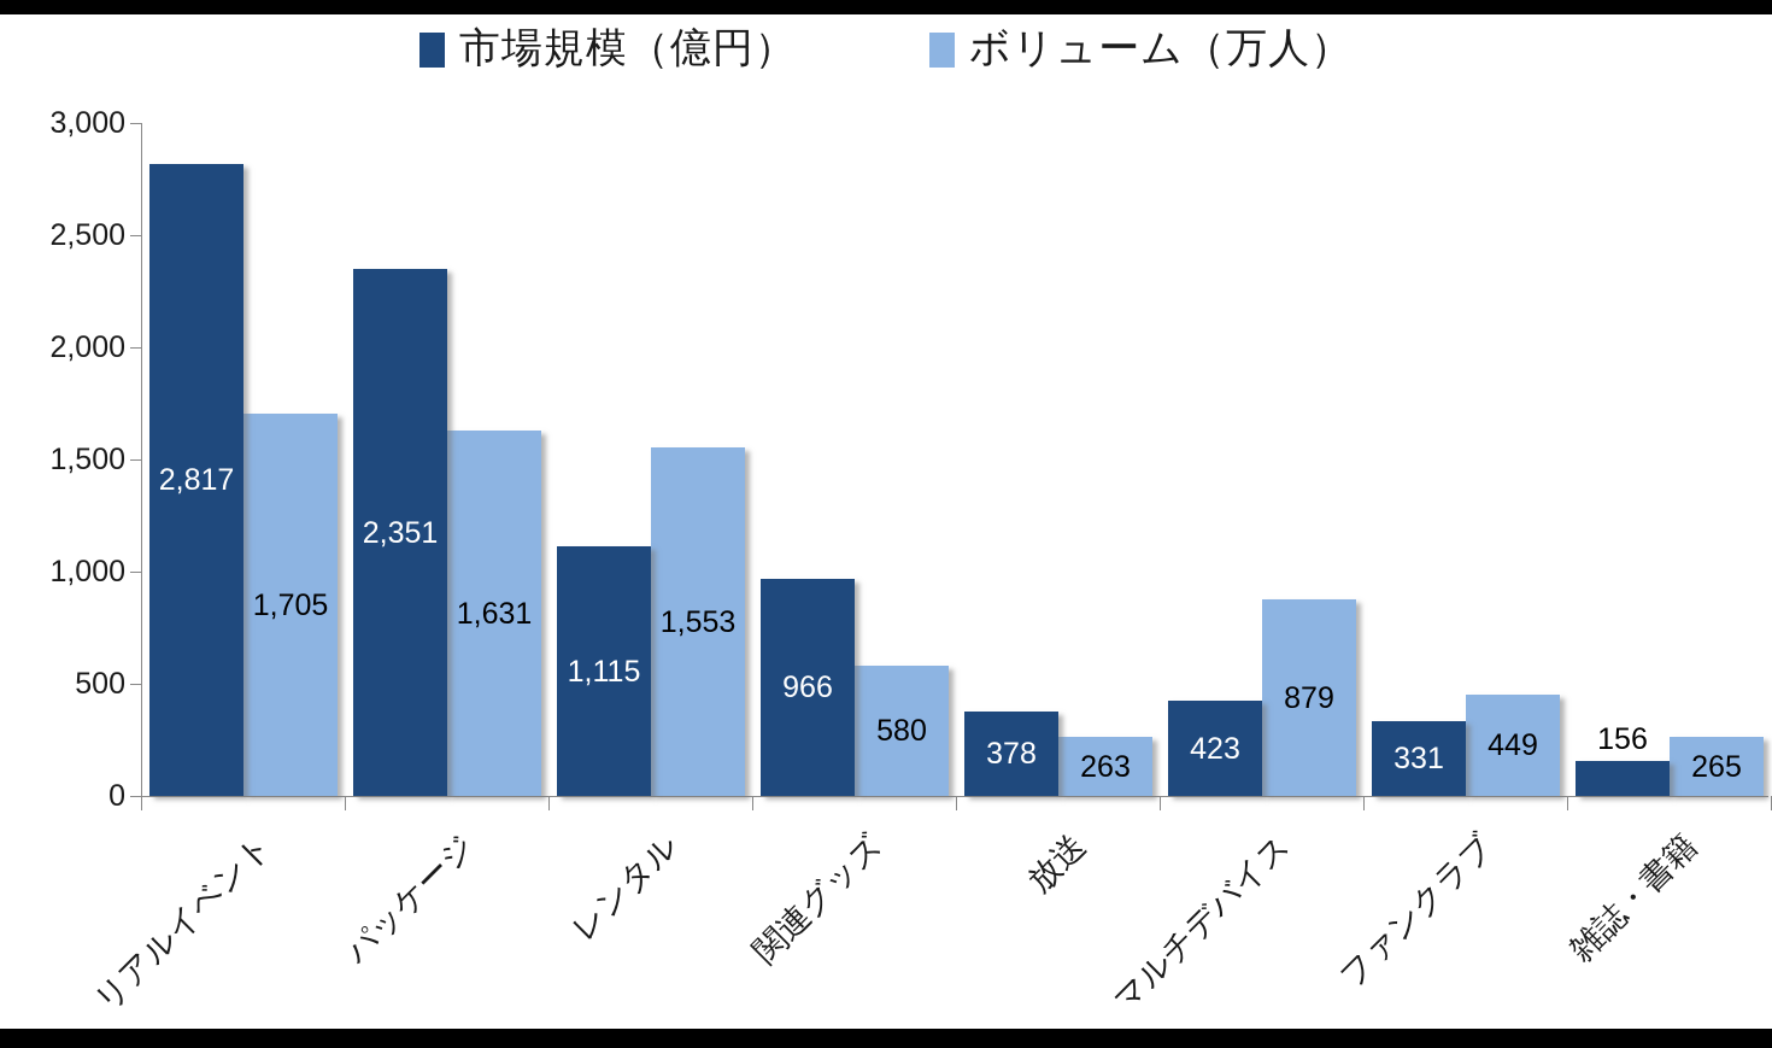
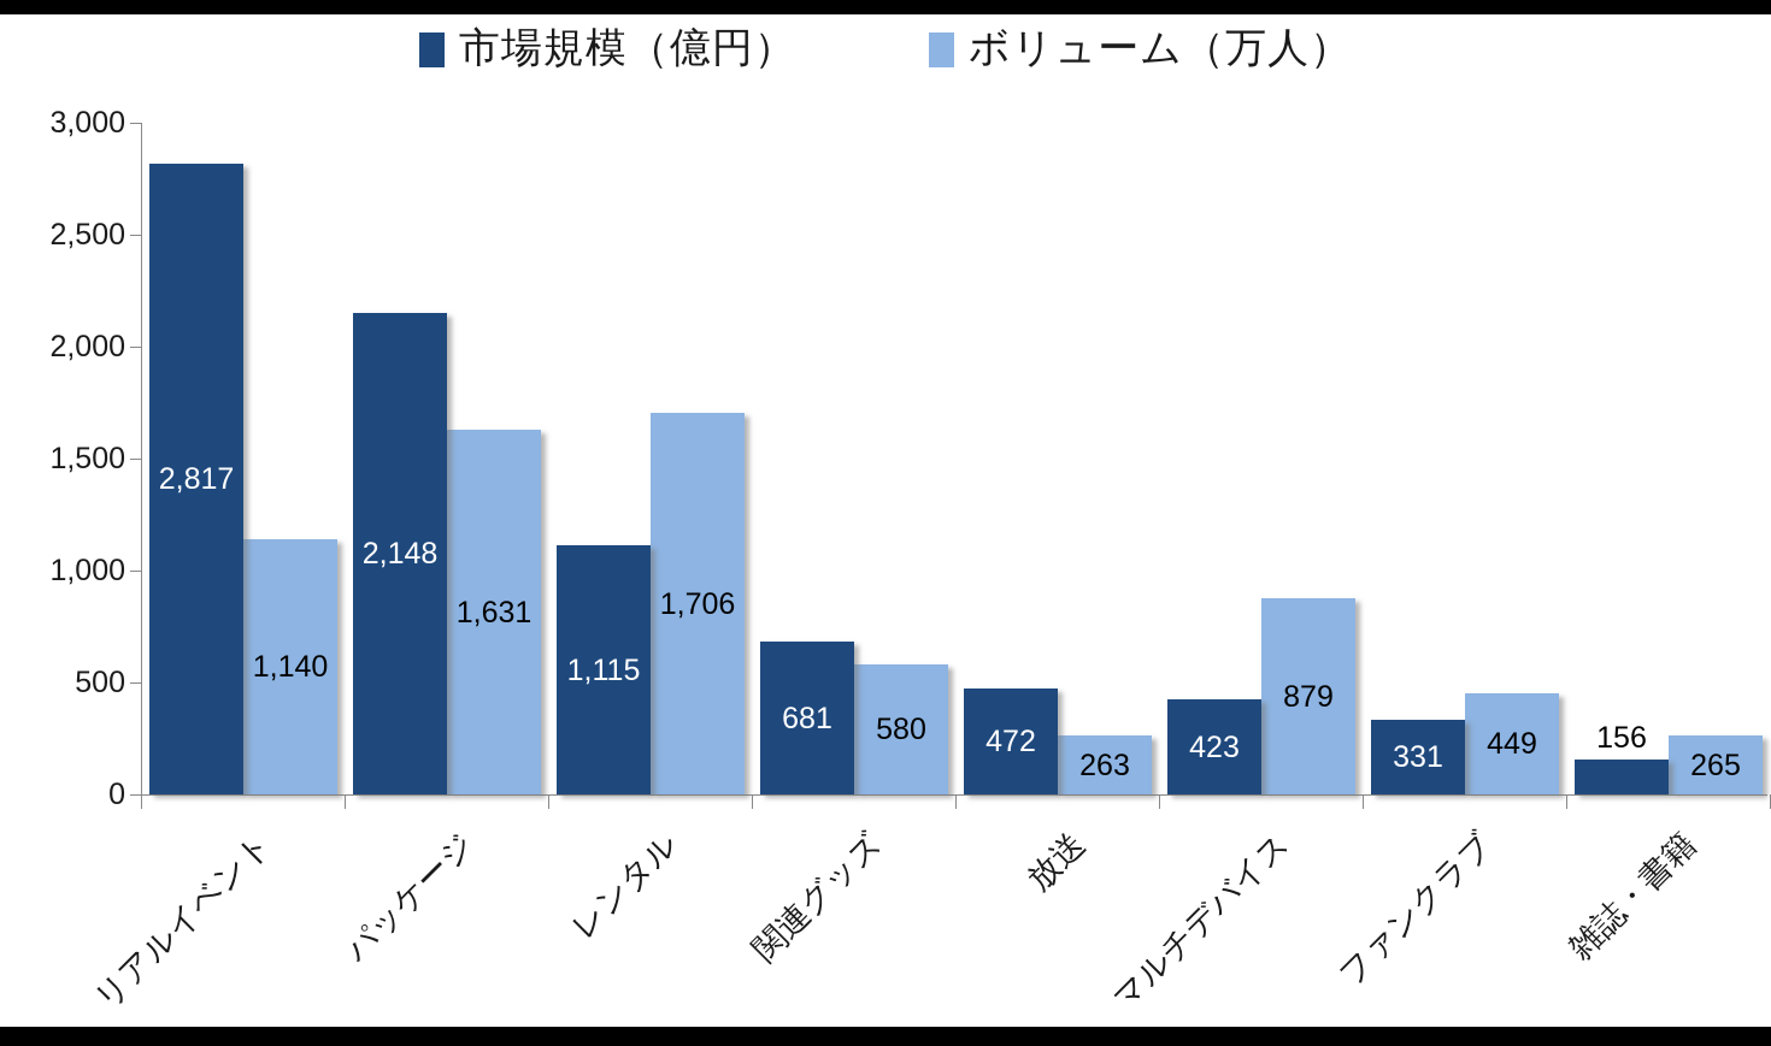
ボリューム（万人）/リアルイベント: 1,705 -> 1,140
市場規模（億円）/パッケージ: 2,351 -> 2,148
ボリューム（万人）/レンタル: 1,553 -> 1,706
市場規模（億円）/関連グッズ: 966 -> 681
市場規模（億円）/放送: 378 -> 472
